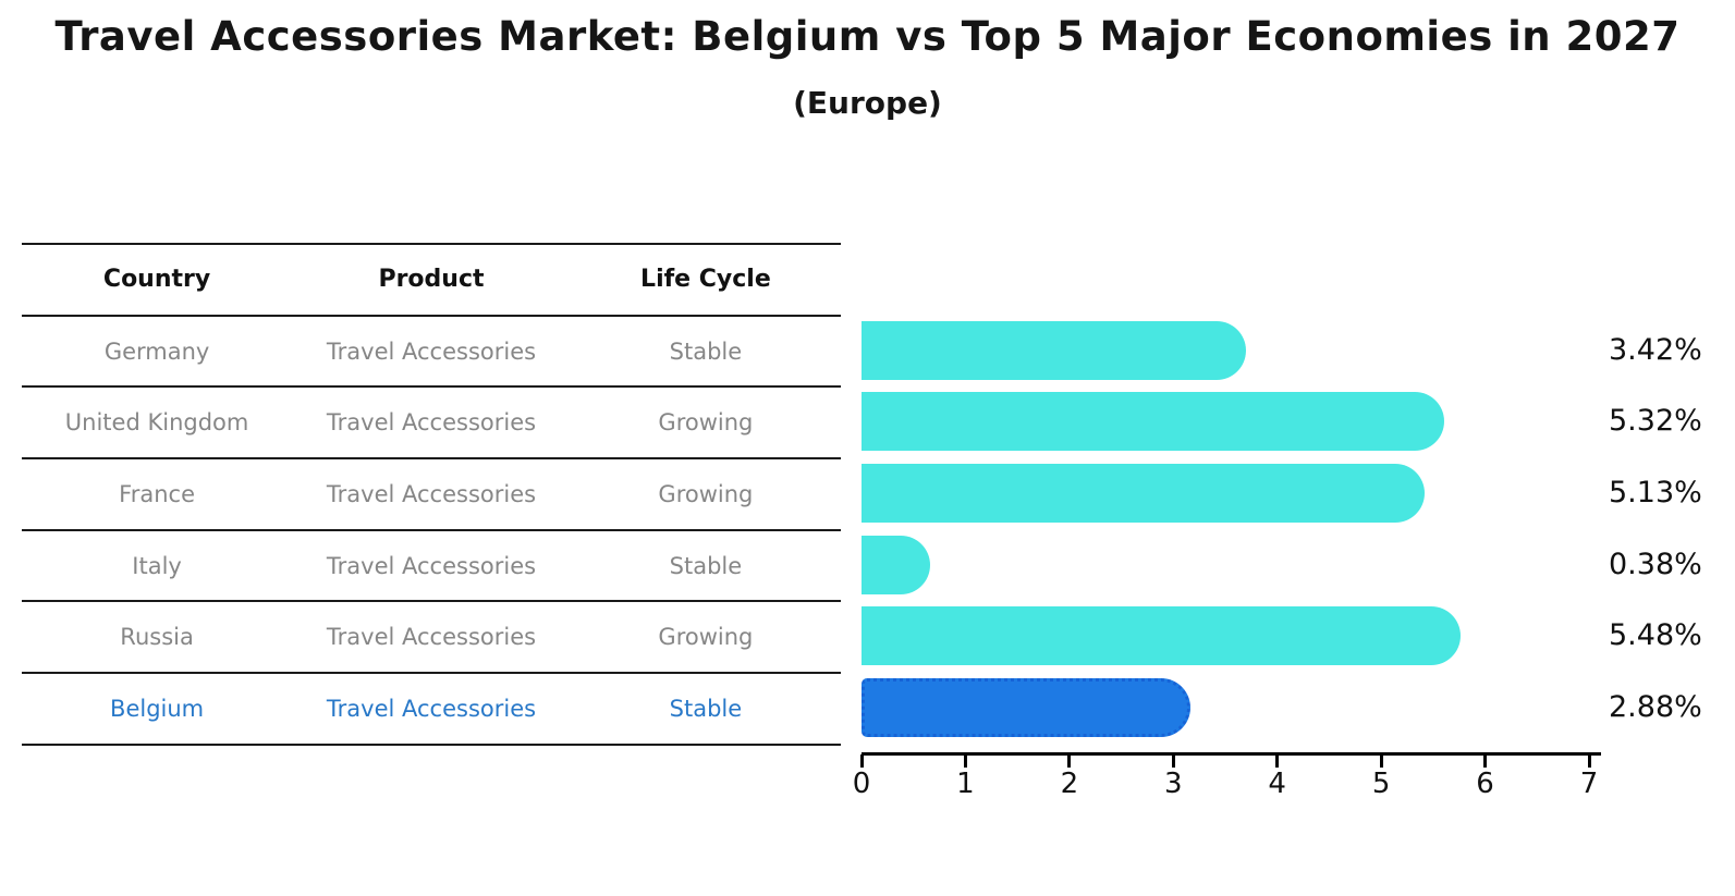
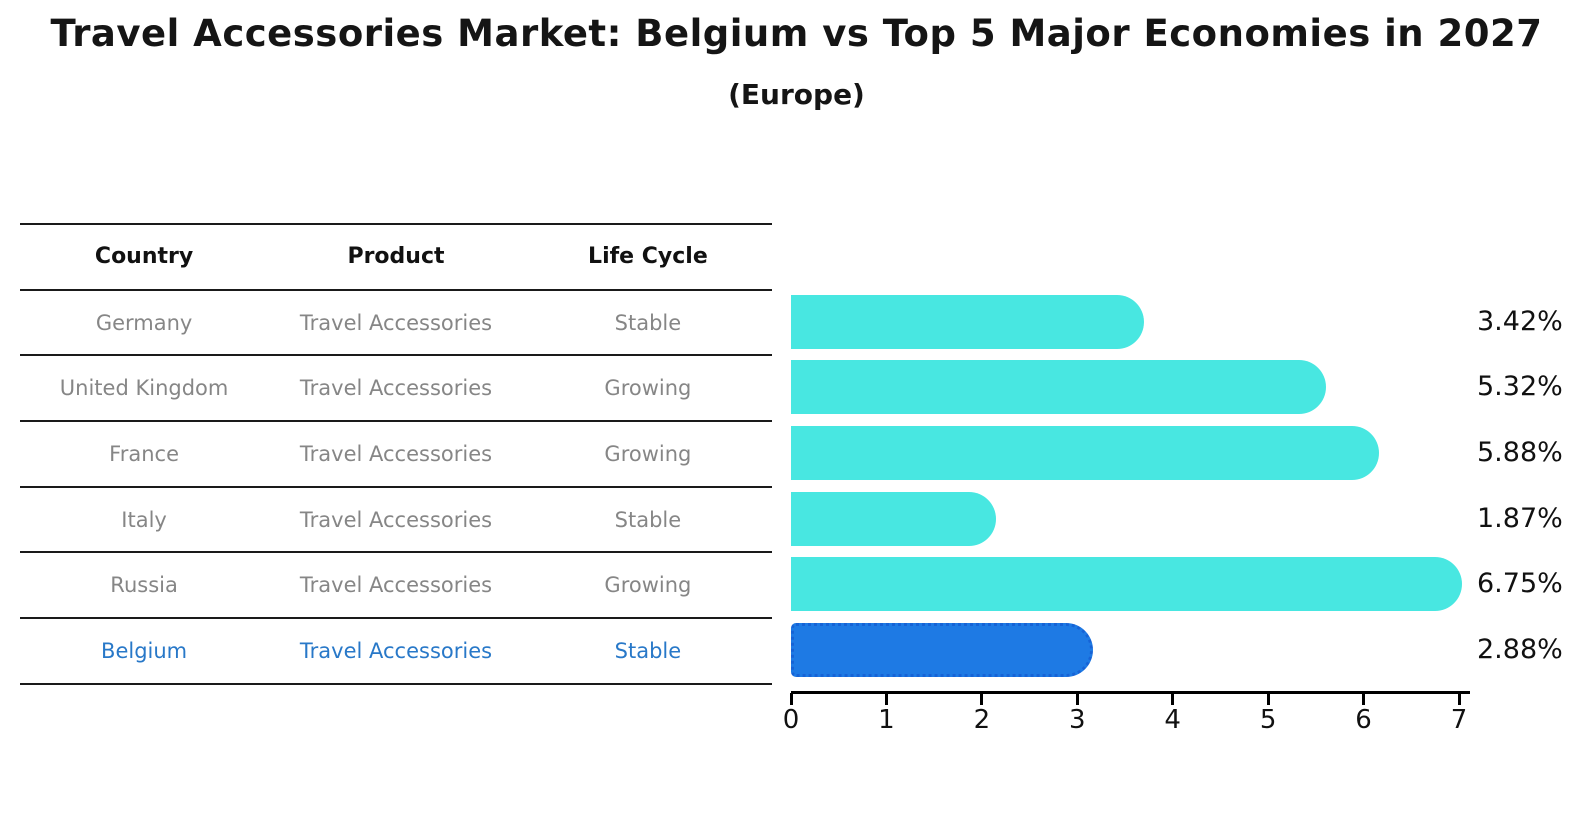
France: 5.13% -> 5.88%
Italy: 0.38% -> 1.87%
Russia: 5.48% -> 6.75%
